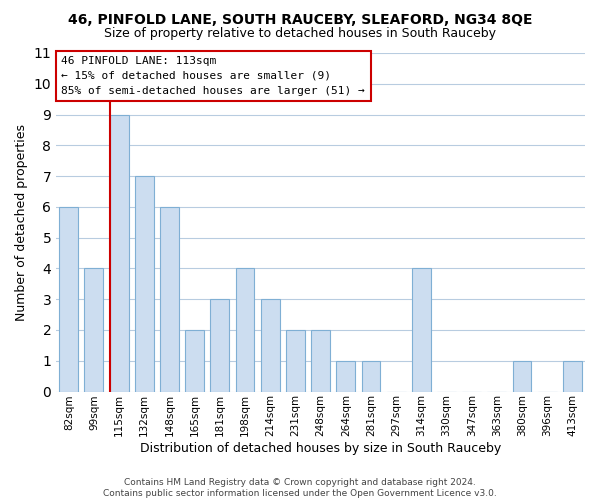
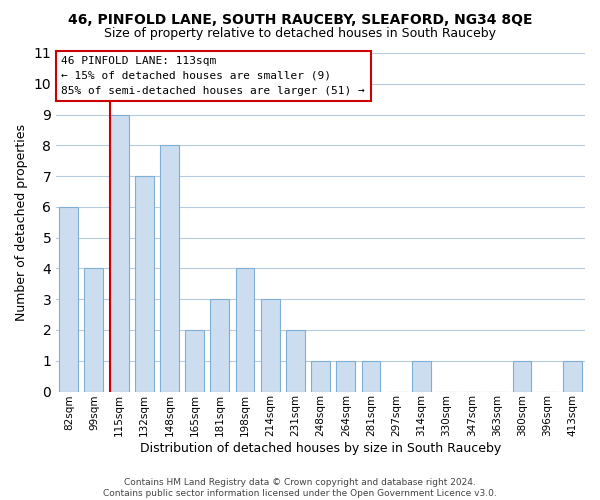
148sqm: 6 -> 8
248sqm: 2 -> 1
314sqm: 4 -> 1
